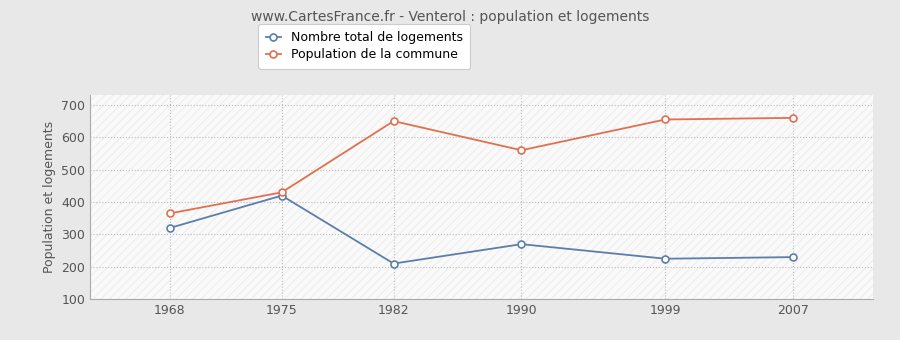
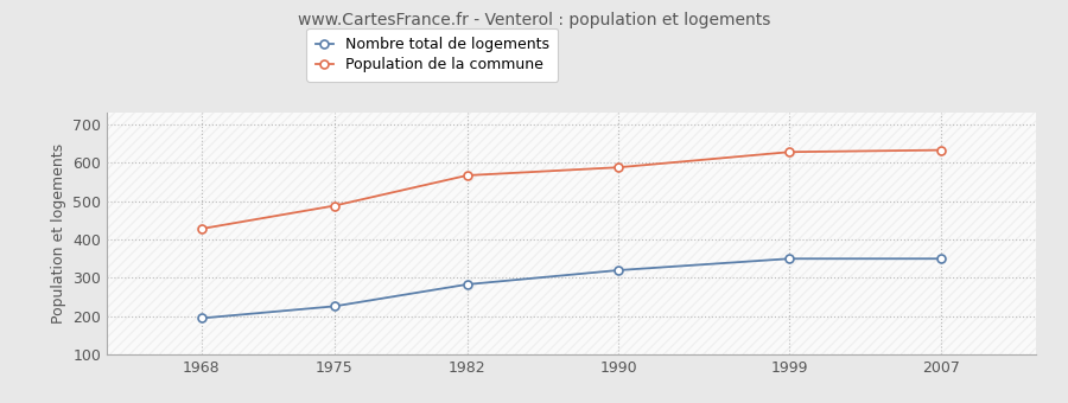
Nombre total de logements/1968: 320 -> 195
Population de la commune/1968: 365 -> 428
Nombre total de logements/1975: 420 -> 226
Population de la commune/1975: 430 -> 488
Nombre total de logements/1982: 210 -> 283
Population de la commune/1982: 650 -> 567
Nombre total de logements/1990: 270 -> 320
Population de la commune/1990: 560 -> 588
Nombre total de logements/1999: 225 -> 350
Population de la commune/1999: 655 -> 628
Nombre total de logements/2007: 230 -> 350
Population de la commune/2007: 660 -> 633
